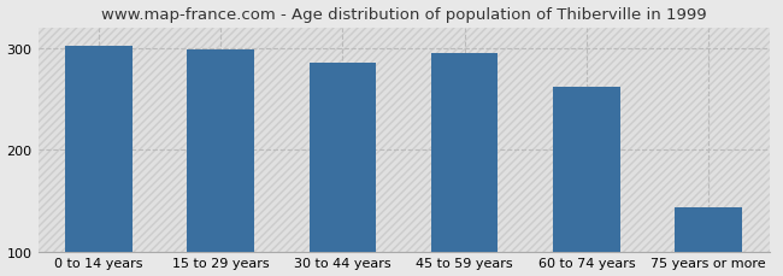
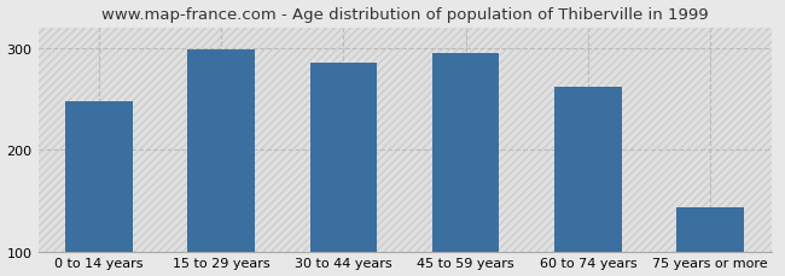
0 to 14 years: 302 -> 248
